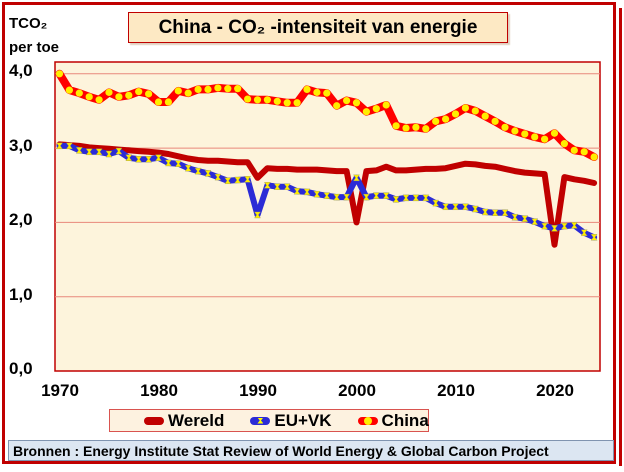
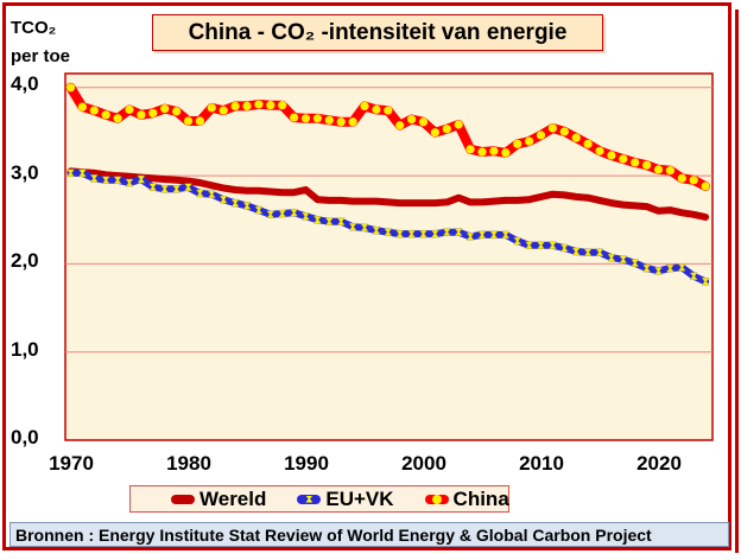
Wereld/1990: 2,6 -> 2,8
EU+VK/1990: 2,1 -> 2,5
Wereld/2000: 2,0 -> 2,7
EU+VK/2000: 2,6 -> 2,3
Wereld/2020: 1,7 -> 2,6
China/2020: 3,2 -> 3,1
